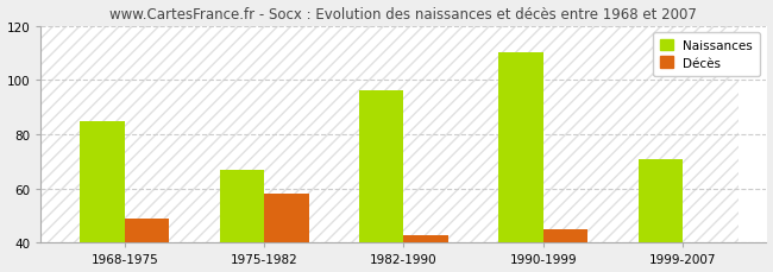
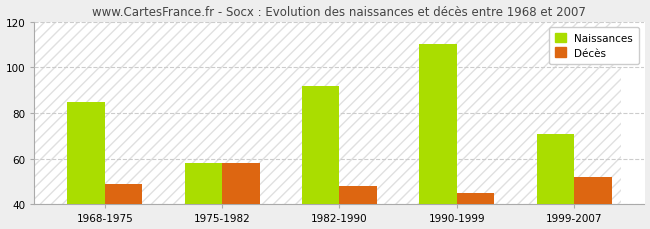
Naissances/1975-1982: 67 -> 58
Naissances/1982-1990: 96 -> 92
Décès/1982-1990: 43 -> 48
Décès/1999-2007: 40 -> 52
